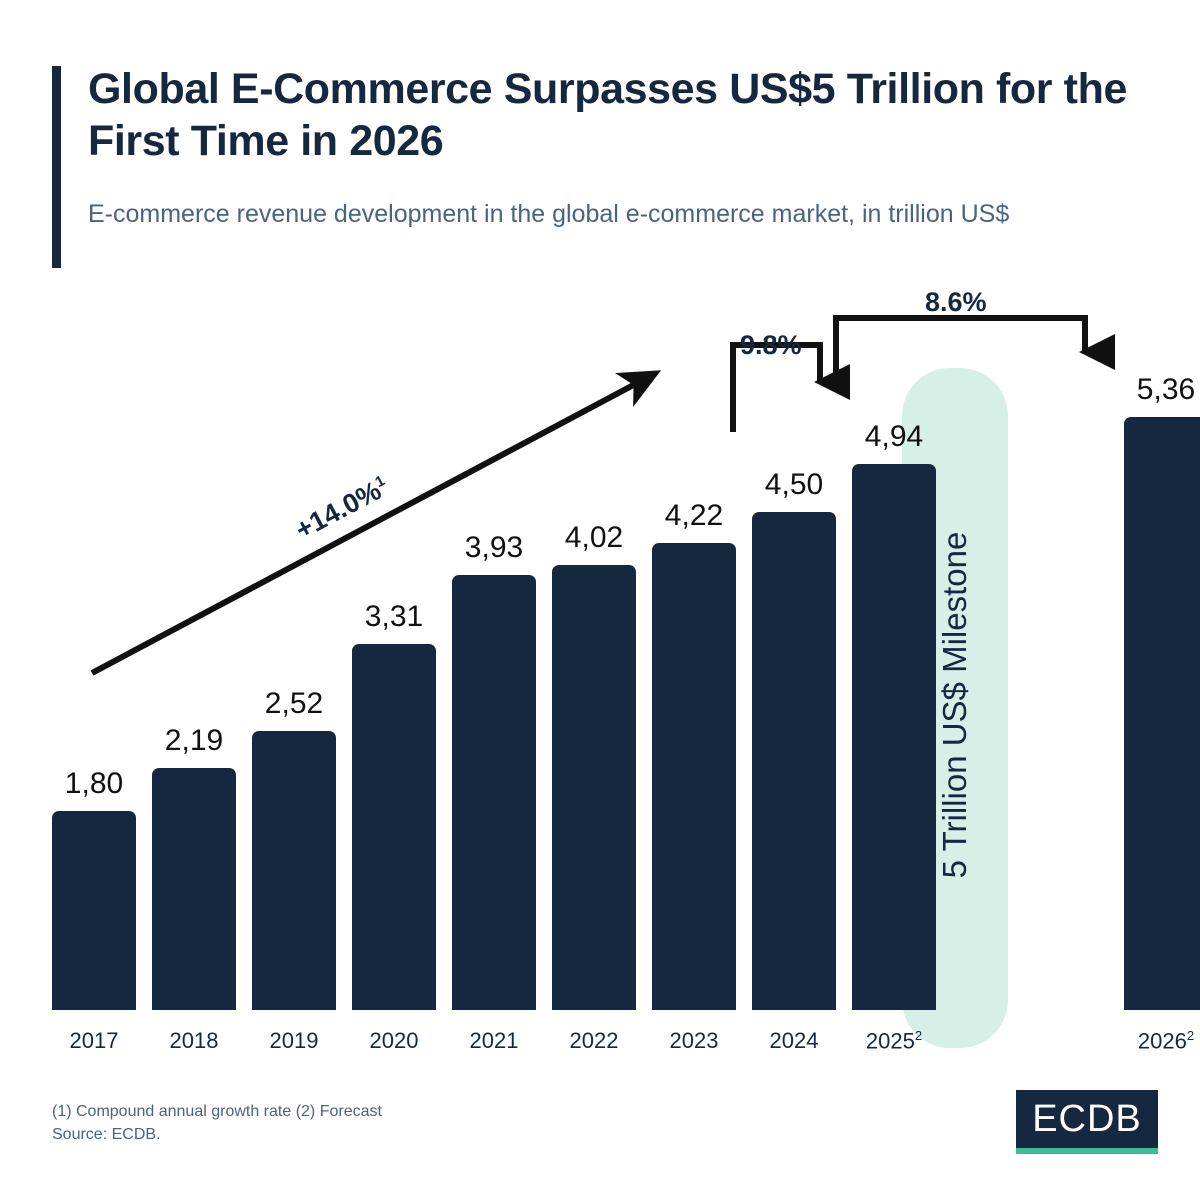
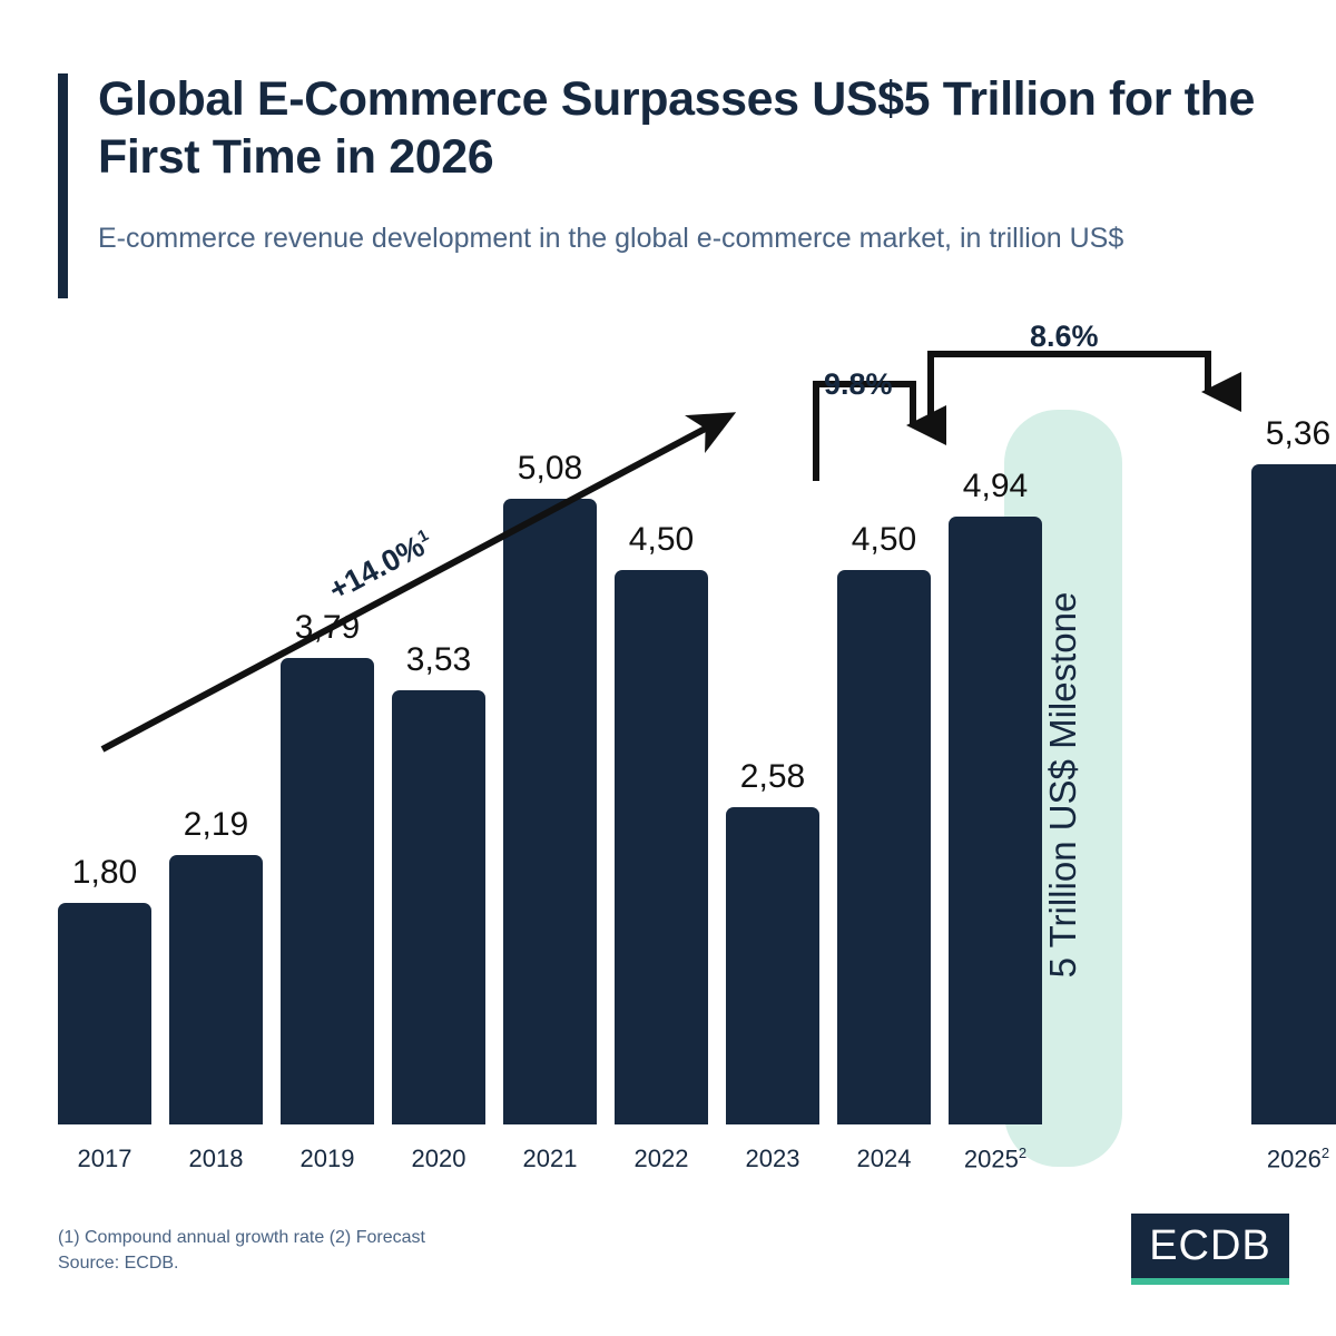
2019: 2,52 -> 3,79
2020: 3,31 -> 3,53
2021: 3,93 -> 5,08
2022: 4,02 -> 4,50
2023: 4,22 -> 2,58
